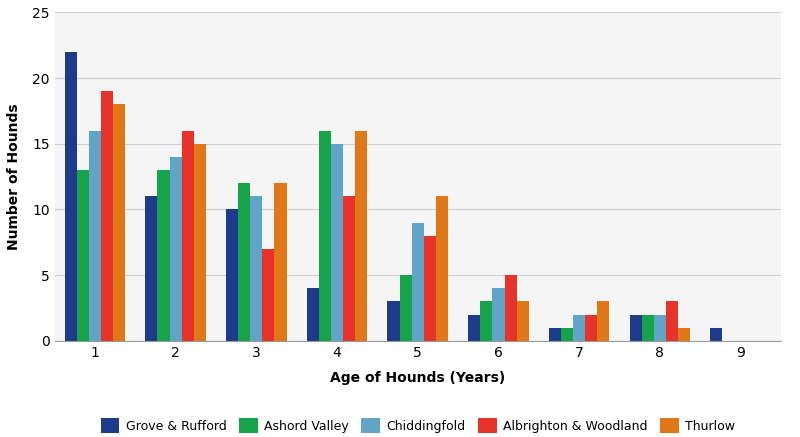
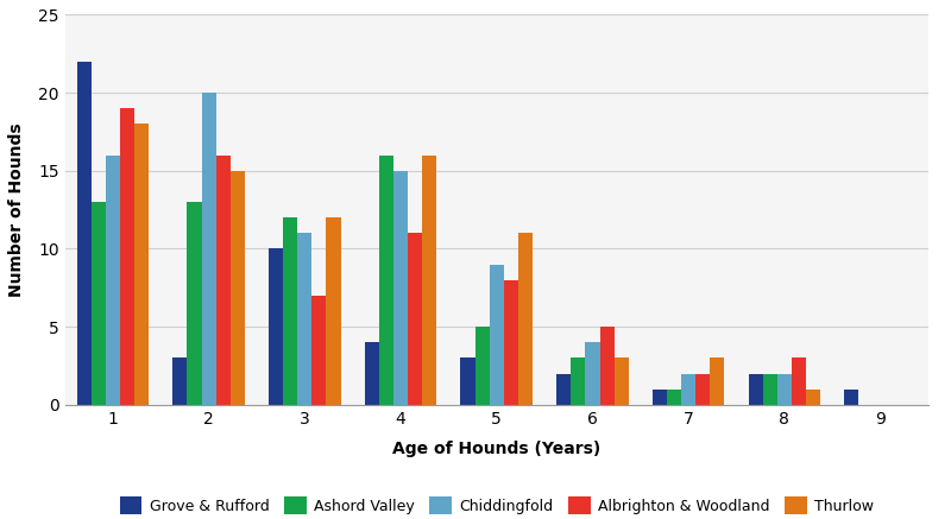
Grove & Rufford/2: 11 -> 3
Chiddingfold/2: 14 -> 20
